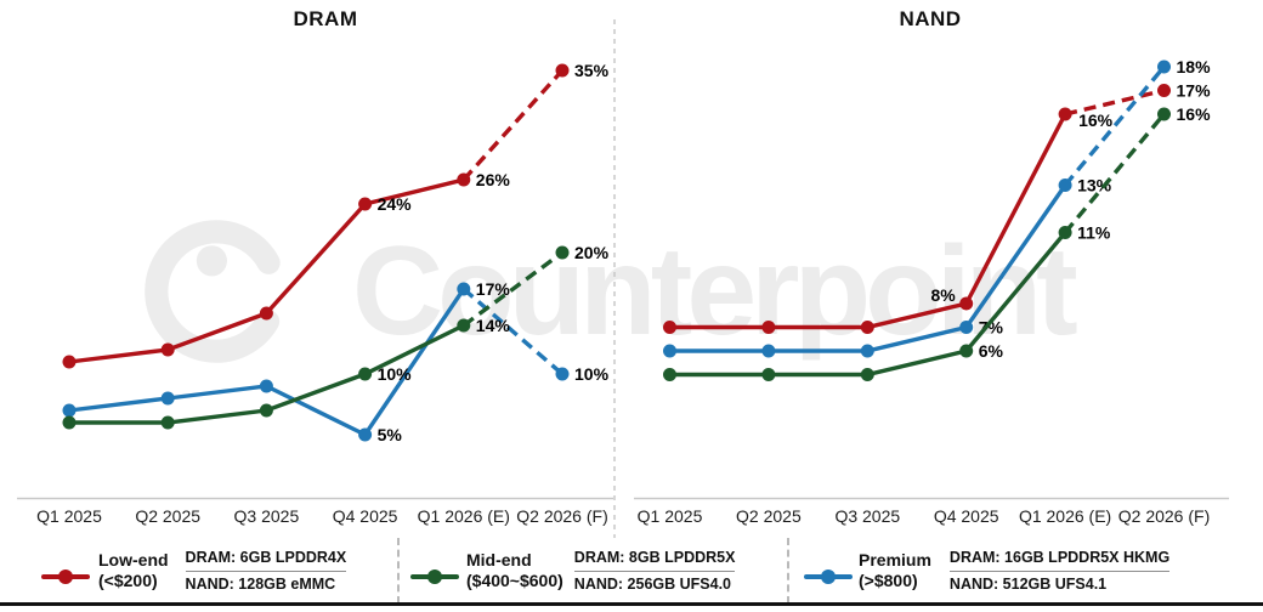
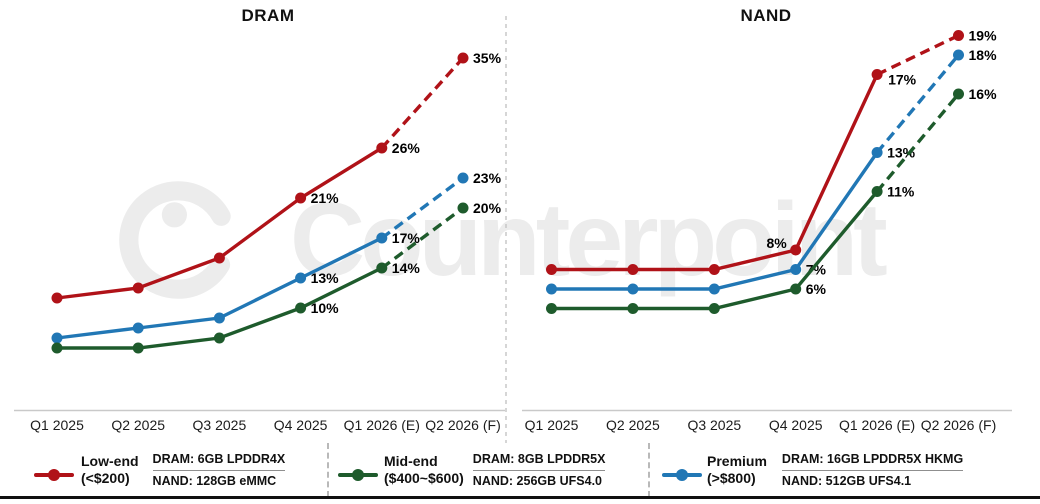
DRAM/Low-end (<$200)/Q4 2025: 24% -> 21%
DRAM/Premium (>$800)/Q4 2025: 5% -> 13%
DRAM/Premium (>$800)/Q2 2026 (F): 10% -> 23%
NAND/Low-end (<$200)/Q1 2026 (E): 16% -> 17%
NAND/Low-end (<$200)/Q2 2026 (F): 17% -> 19%
